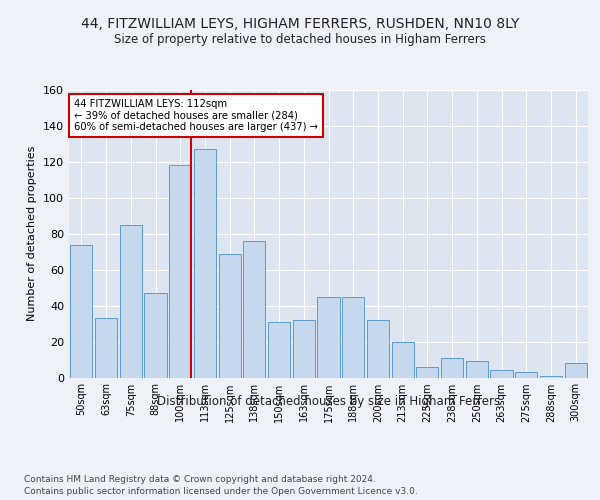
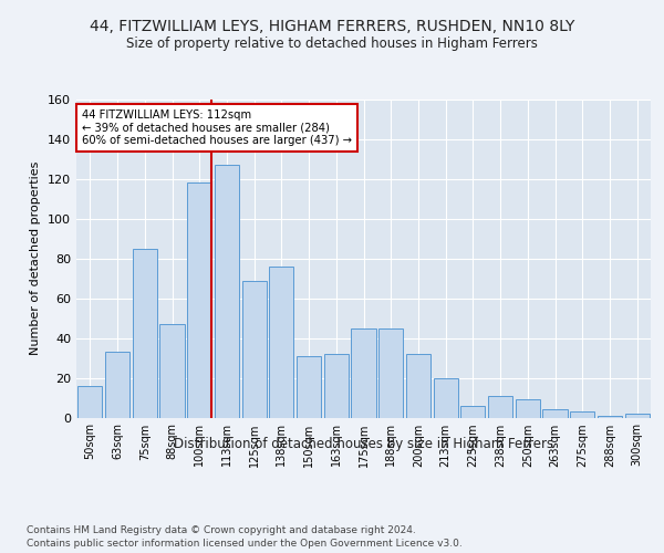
50sqm: 74 -> 16
300sqm: 8 -> 2
